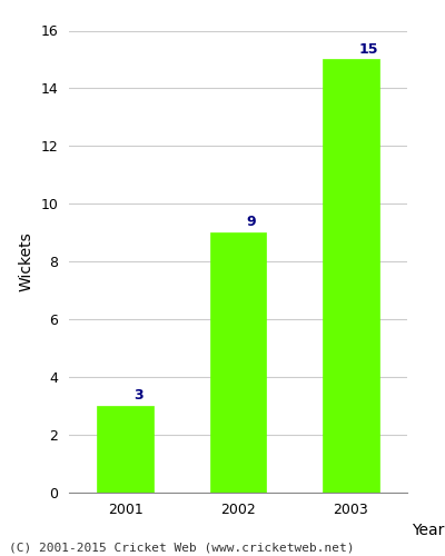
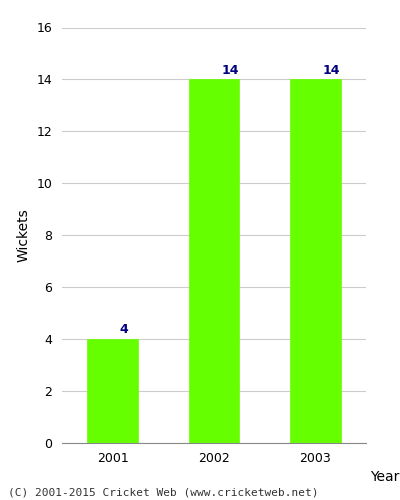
2001: 3 -> 4
2002: 9 -> 14
2003: 15 -> 14
